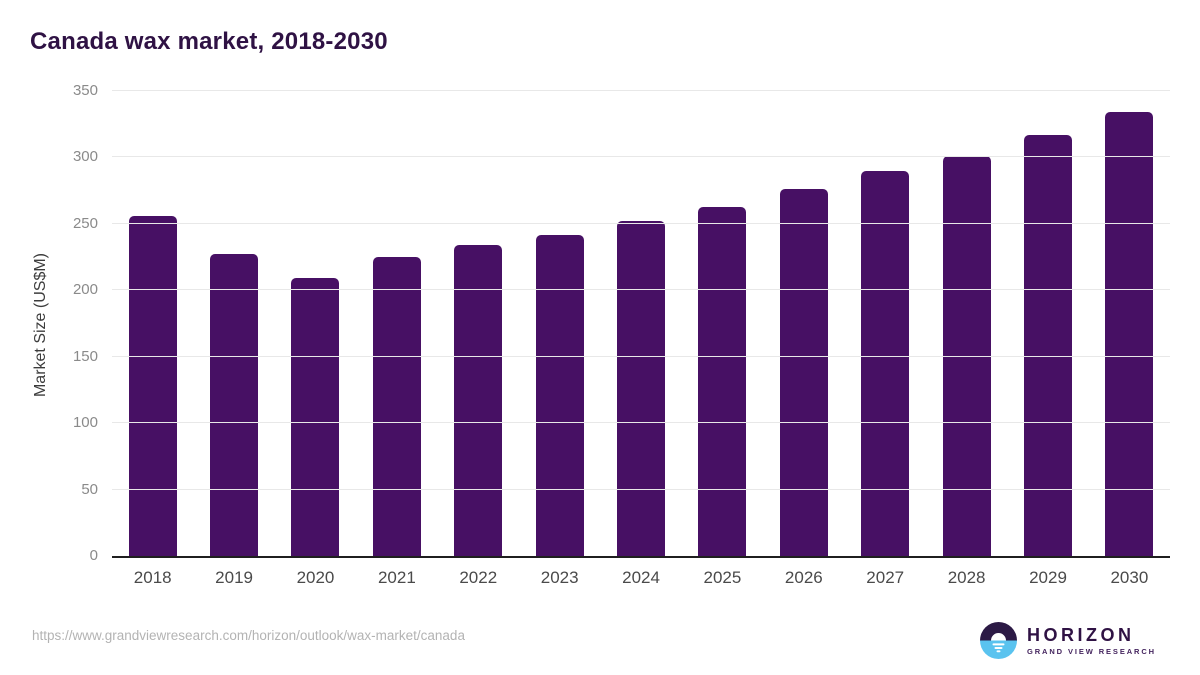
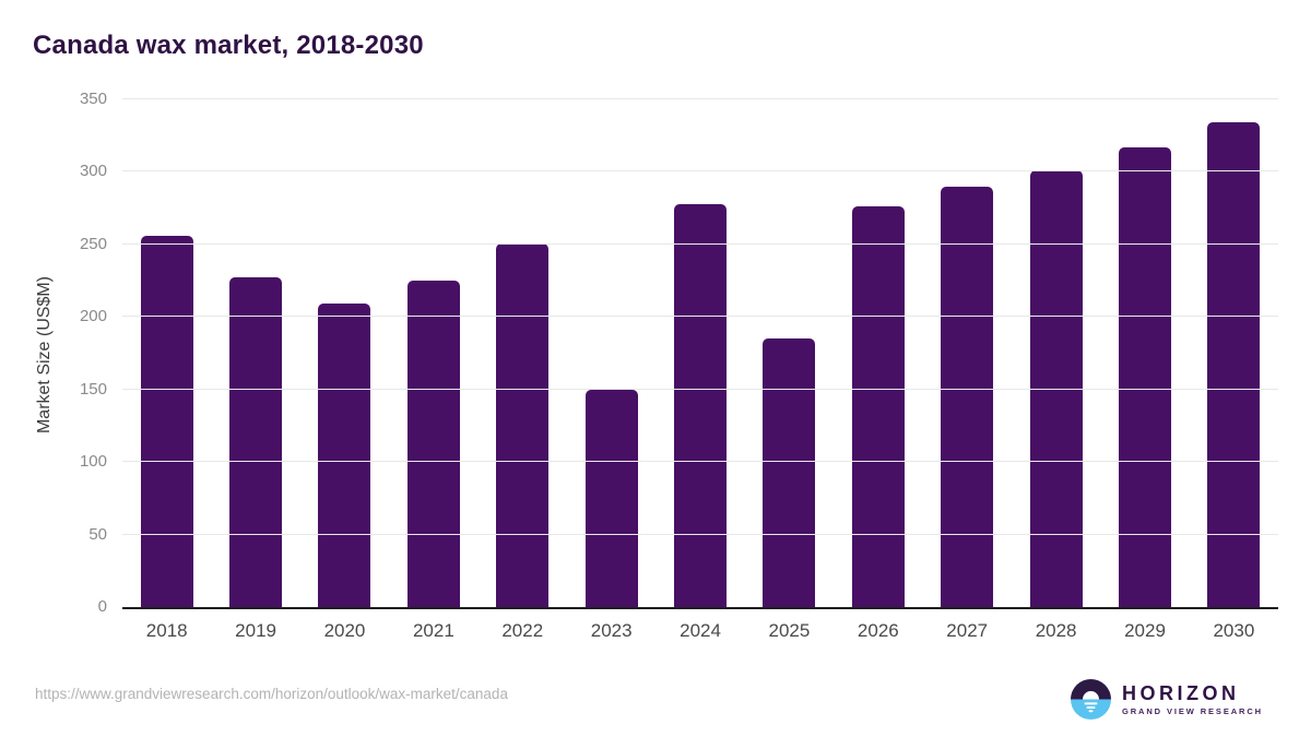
2022: 234 -> 251
2023: 242 -> 150
2024: 252 -> 278
2025: 263 -> 185
